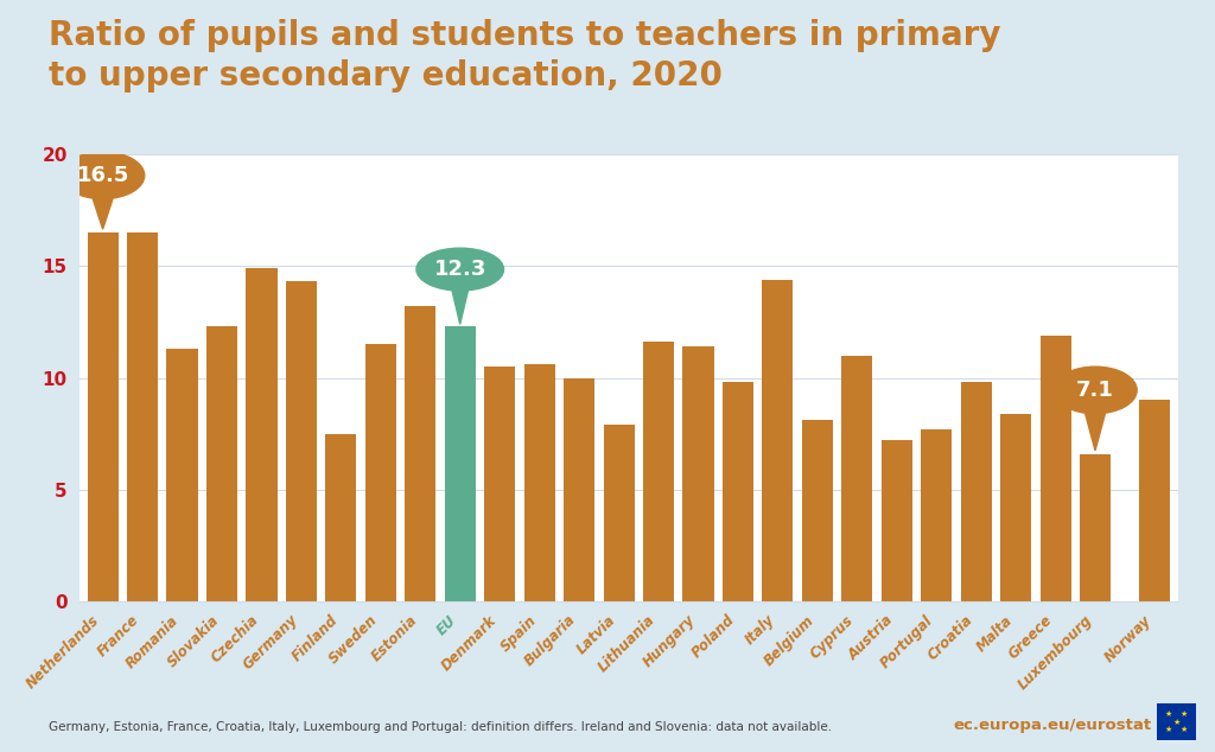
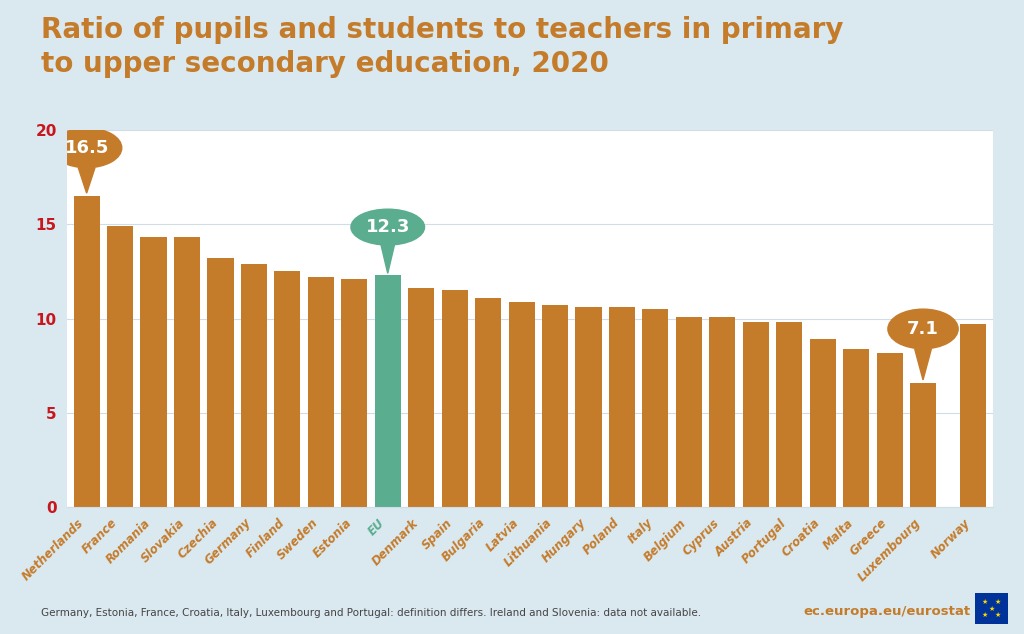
France: 16.5 -> 14.9
Romania: 11.3 -> 14.3
Slovakia: 12.3 -> 14.3
Czechia: 14.9 -> 13.2
Germany: 14.3 -> 12.9
Finland: 7.5 -> 12.5
Sweden: 11.5 -> 12.2
Estonia: 13.2 -> 12.1
Denmark: 10.5 -> 11.6
Spain: 10.6 -> 11.5
Bulgaria: 10.0 -> 11.1
Latvia: 7.9 -> 10.9
Lithuania: 11.6 -> 10.7
Hungary: 11.4 -> 10.6
Poland: 9.8 -> 10.6
Italy: 14.4 -> 10.5
Belgium: 8.1 -> 10.1
Cyprus: 11.0 -> 10.1
Austria: 7.2 -> 9.8
Portugal: 7.7 -> 9.8
Croatia: 9.8 -> 8.9
Greece: 11.9 -> 8.2
Norway: 9.0 -> 9.7
